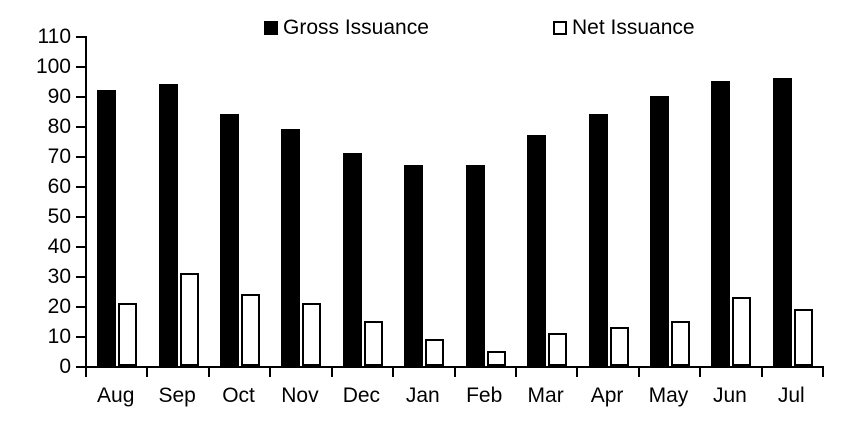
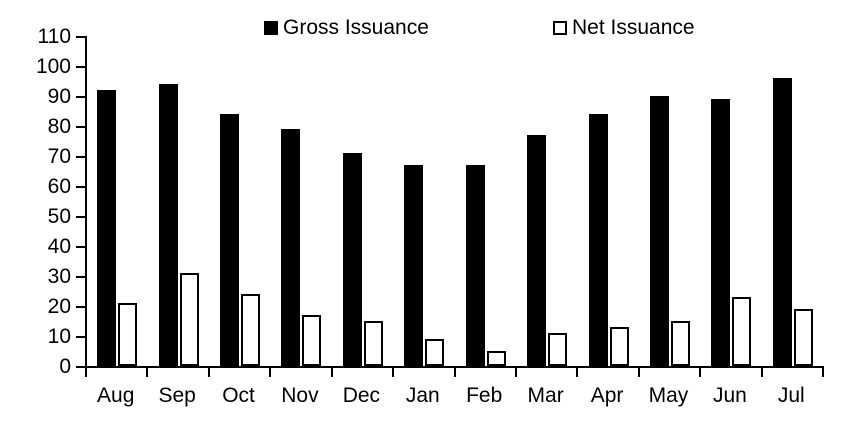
Net Issuance/Nov: 21 -> 17
Gross Issuance/Jun: 95 -> 89
